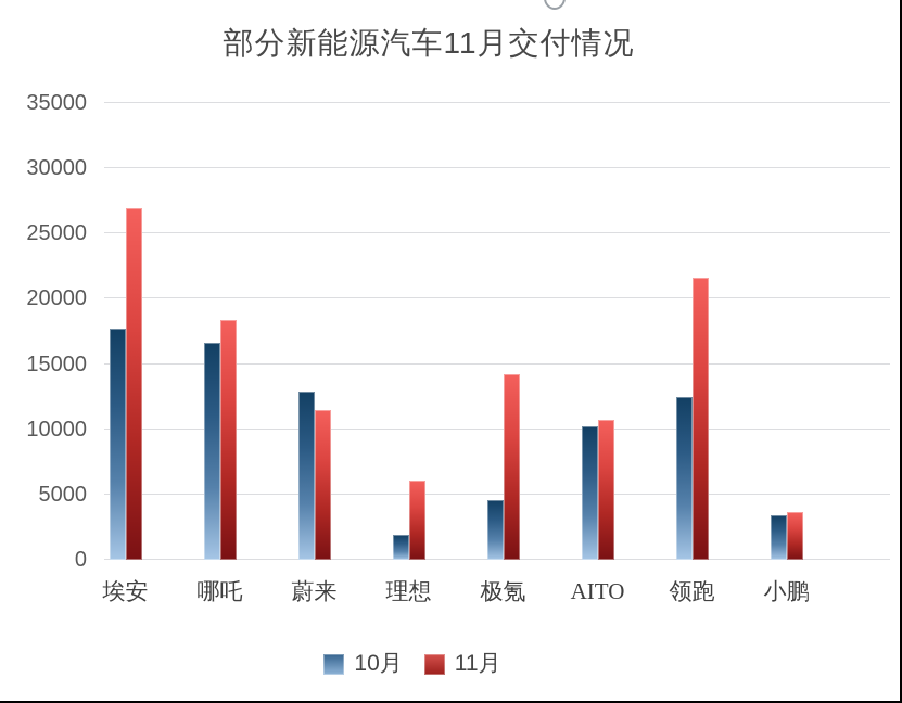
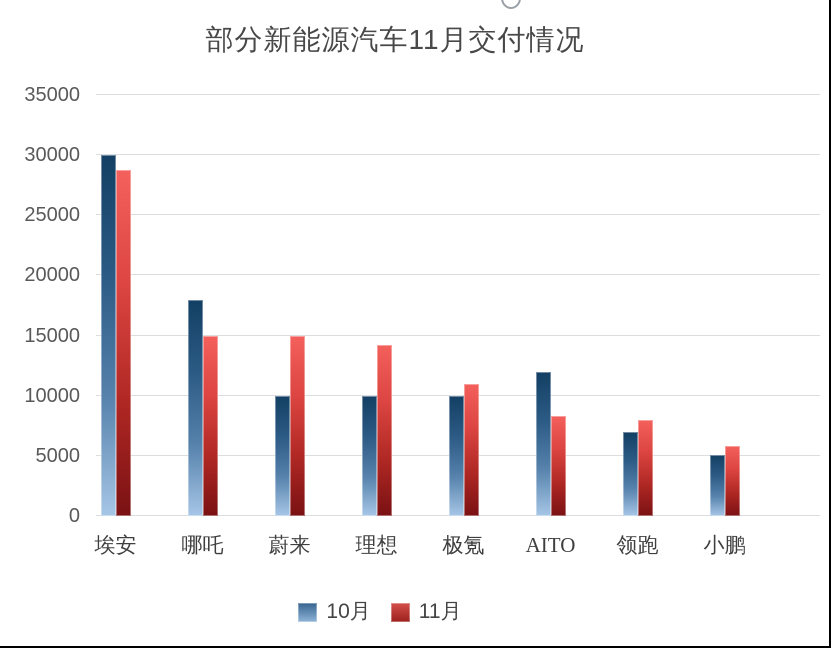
10月/埃安: 17700 -> 30000
11月/埃安: 26900 -> 28800
10月/哪吒: 16600 -> 18000
11月/哪吒: 18400 -> 15000
10月/蔚来: 12900 -> 10000
11月/蔚来: 11500 -> 15000
10月/理想: 1900 -> 10000
11月/理想: 6100 -> 14200
10月/极氪: 4600 -> 10000
11月/极氪: 14200 -> 11000
10月/AITO: 10200 -> 12000
11月/AITO: 10700 -> 8300
10月/领跑: 12500 -> 7000
11月/领跑: 21600 -> 8000
10月/小鹏: 3400 -> 5100
11月/小鹏: 3700 -> 5800
